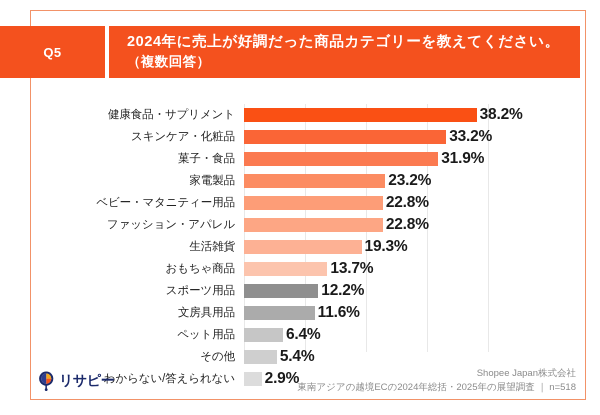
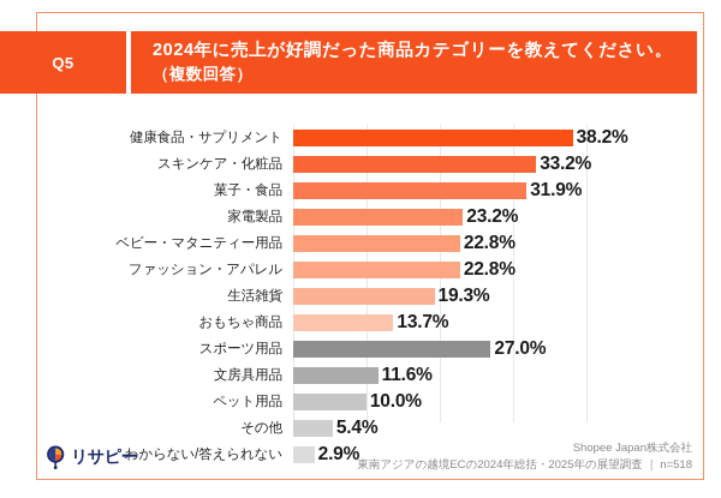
スポーツ用品: 12.2% -> 27.0%
ペット用品: 6.4% -> 10.0%
